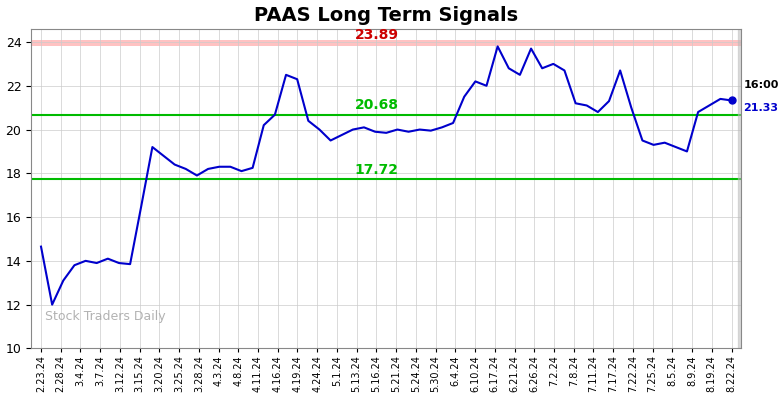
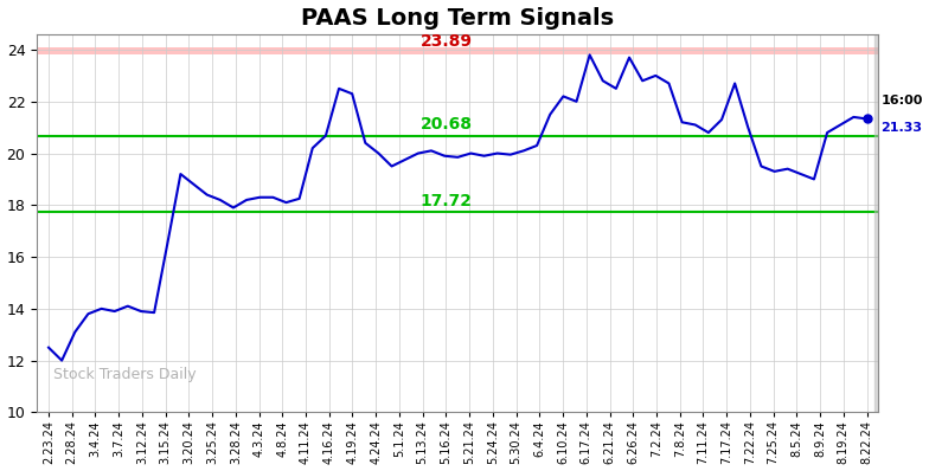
2.23.24: 14.65 -> 12.50
